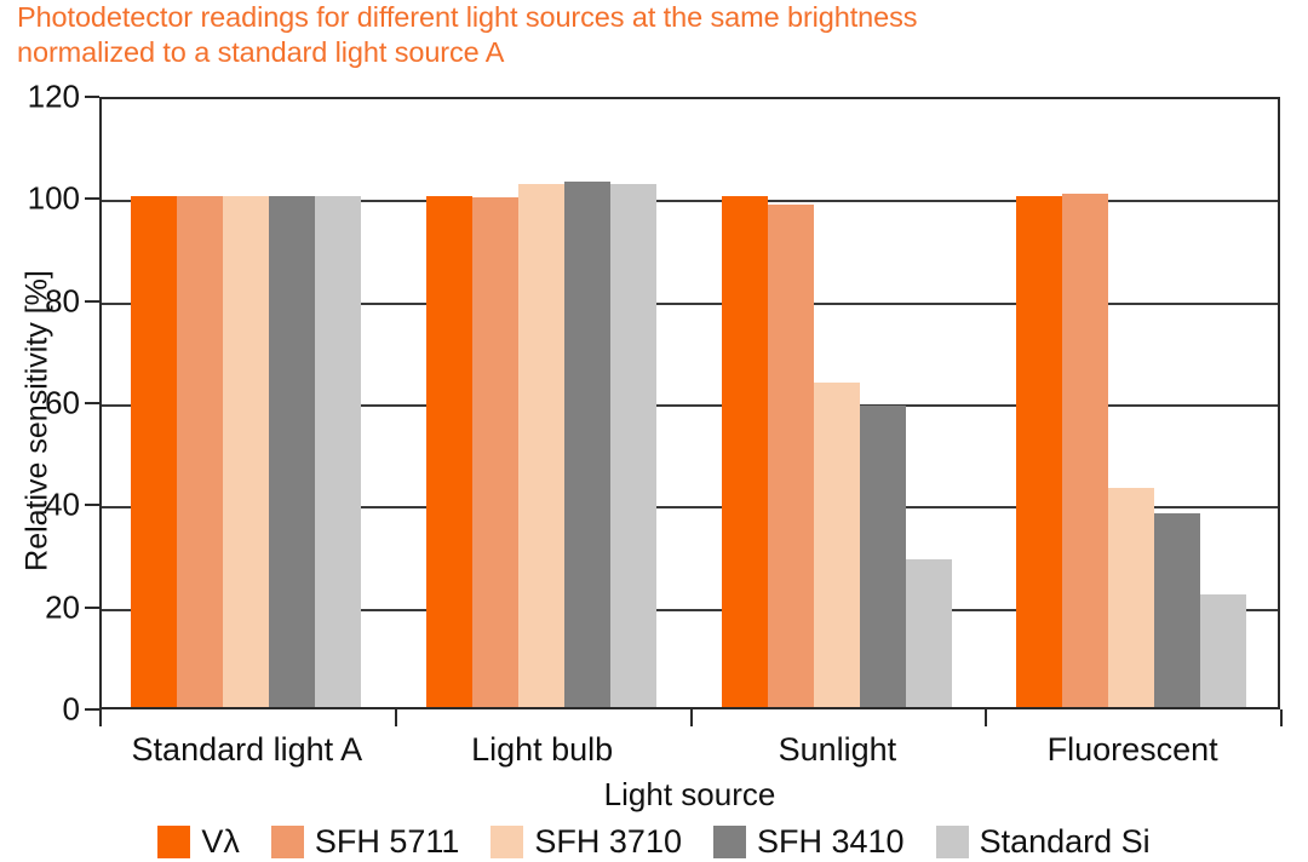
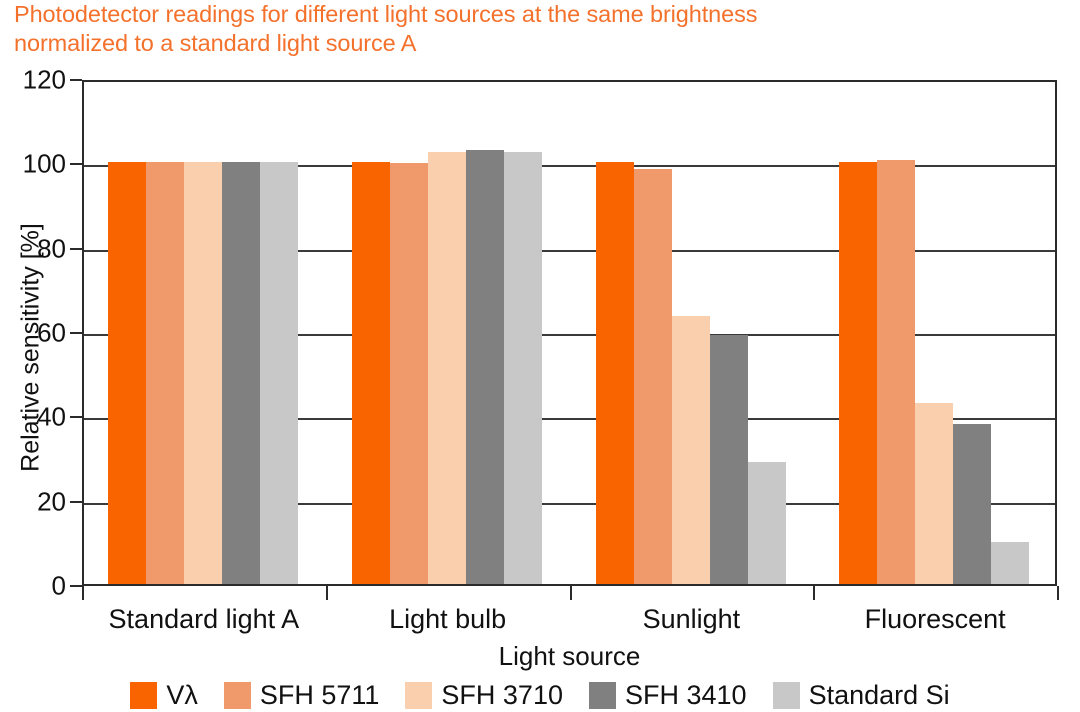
Standard Si/Fluorescent: 22 -> 10
